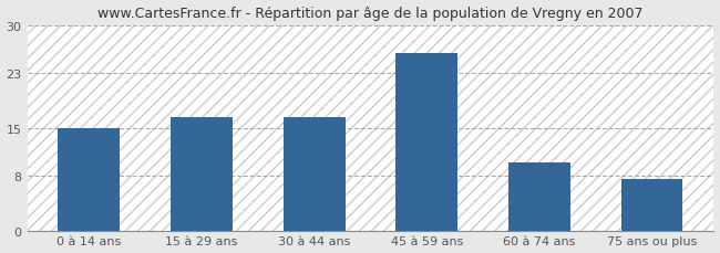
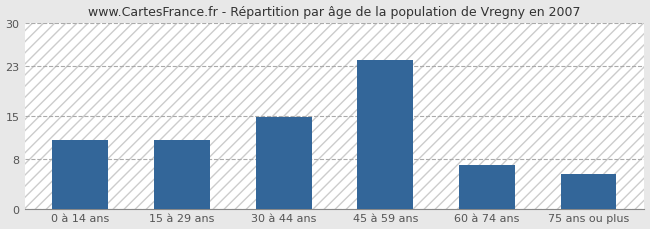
0 à 14 ans: 15.0 -> 11.0
15 à 29 ans: 16.5 -> 11.0
30 à 44 ans: 16.5 -> 14.8
45 à 59 ans: 26.0 -> 24.0
60 à 74 ans: 10.0 -> 7.0
75 ans ou plus: 7.5 -> 5.6
